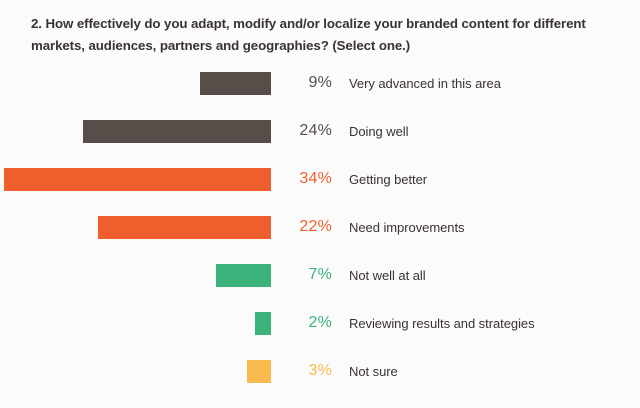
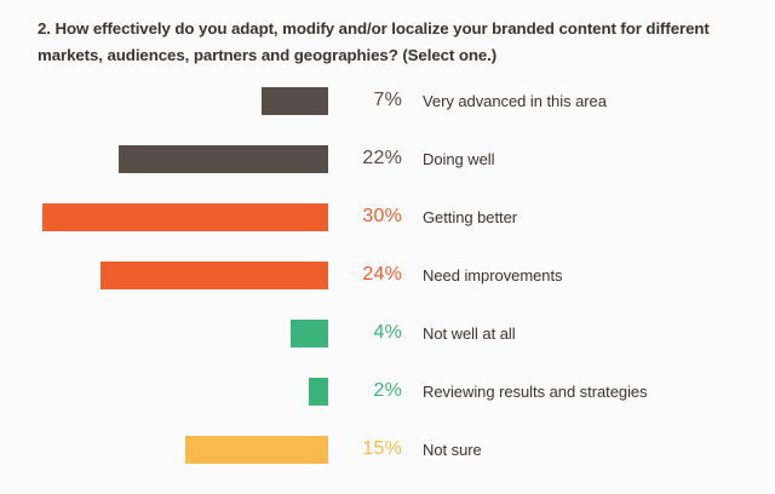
Very advanced in this area: 9% -> 7%
Doing well: 24% -> 22%
Getting better: 34% -> 30%
Need improvements: 22% -> 24%
Not well at all: 7% -> 4%
Not sure: 3% -> 15%
